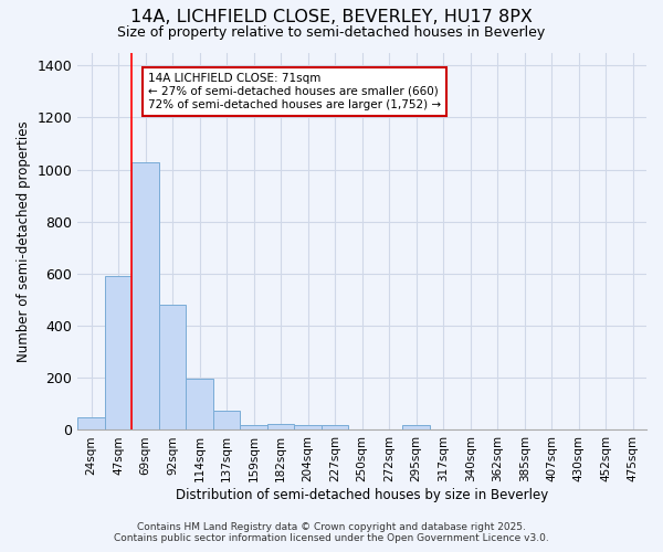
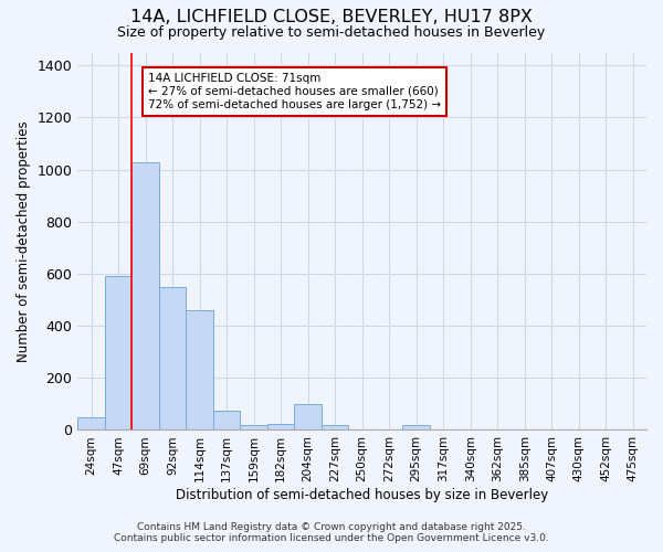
92sqm: 480 -> 550
114sqm: 195 -> 460
204sqm: 20 -> 100
